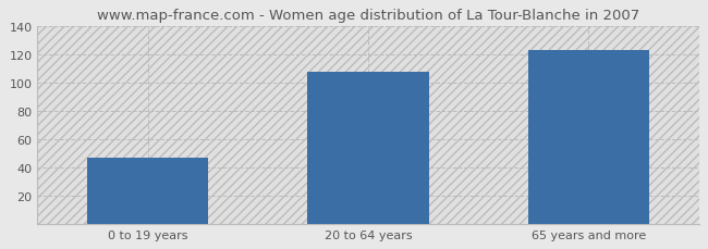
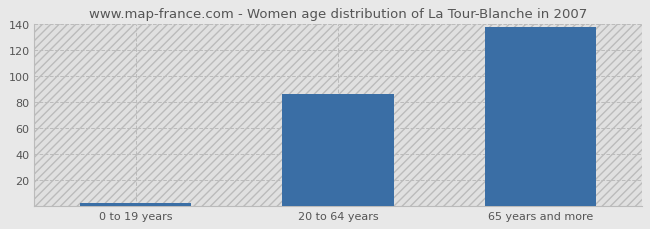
0 to 19 years: 47 -> 2
20 to 64 years: 108 -> 86
65 years and more: 123 -> 138
